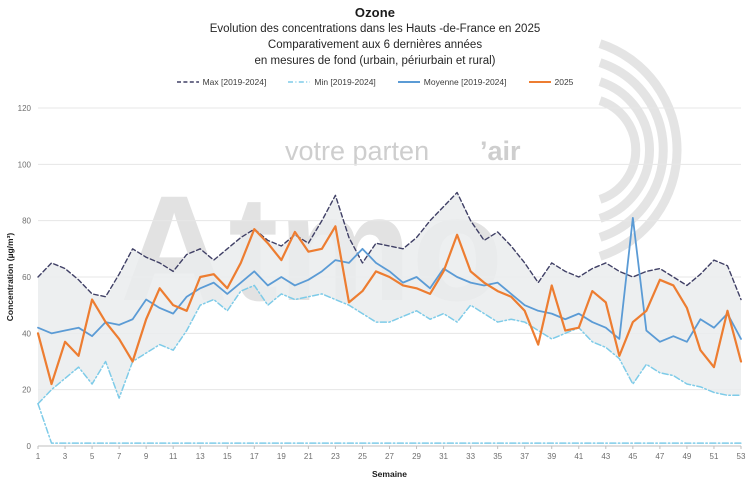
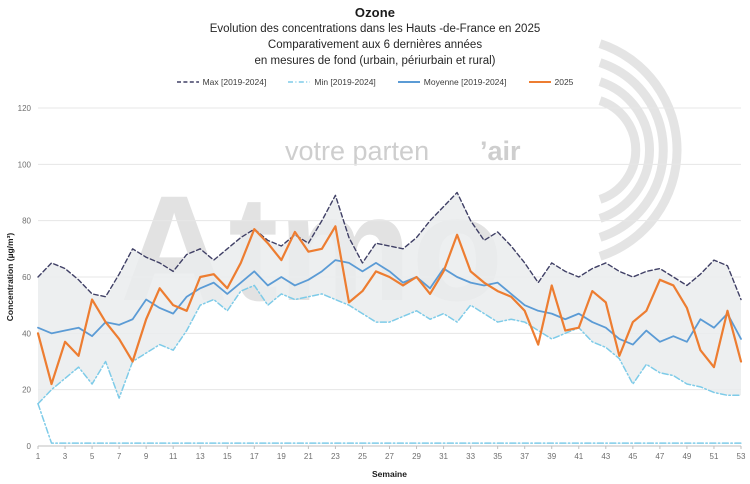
Moyenne [2019-2024]/25: 70 -> 62
2025/29: 56 -> 60
Moyenne [2019-2024]/45: 81 -> 36
